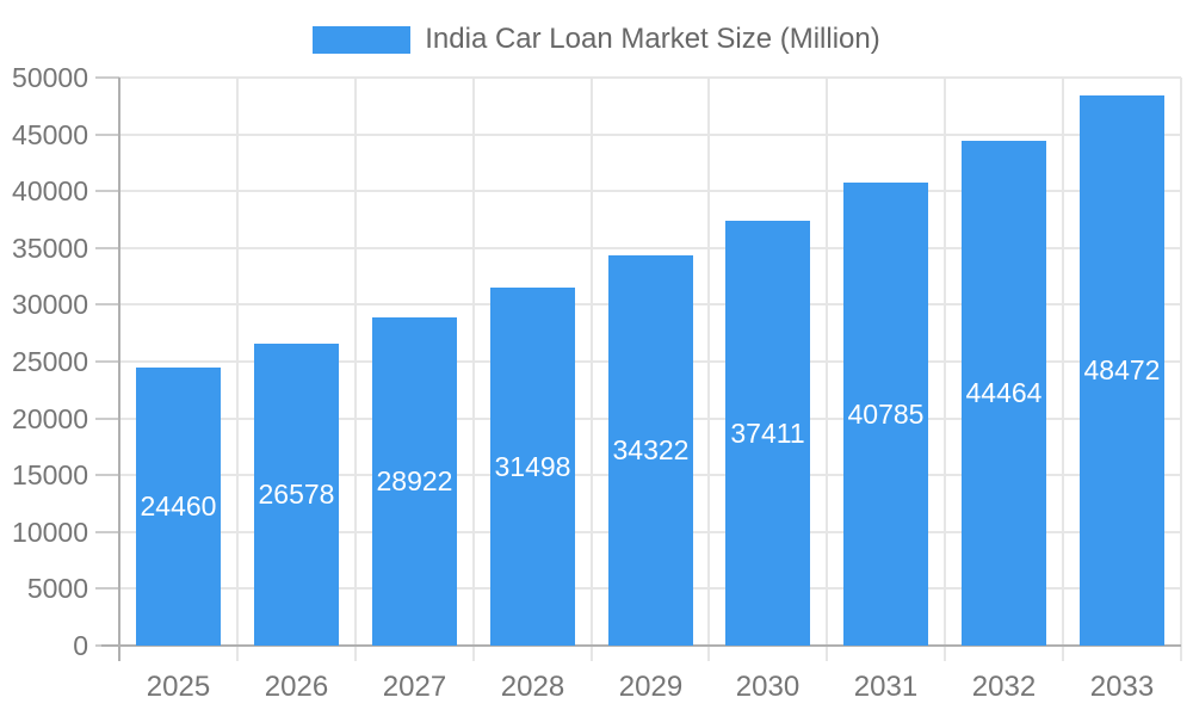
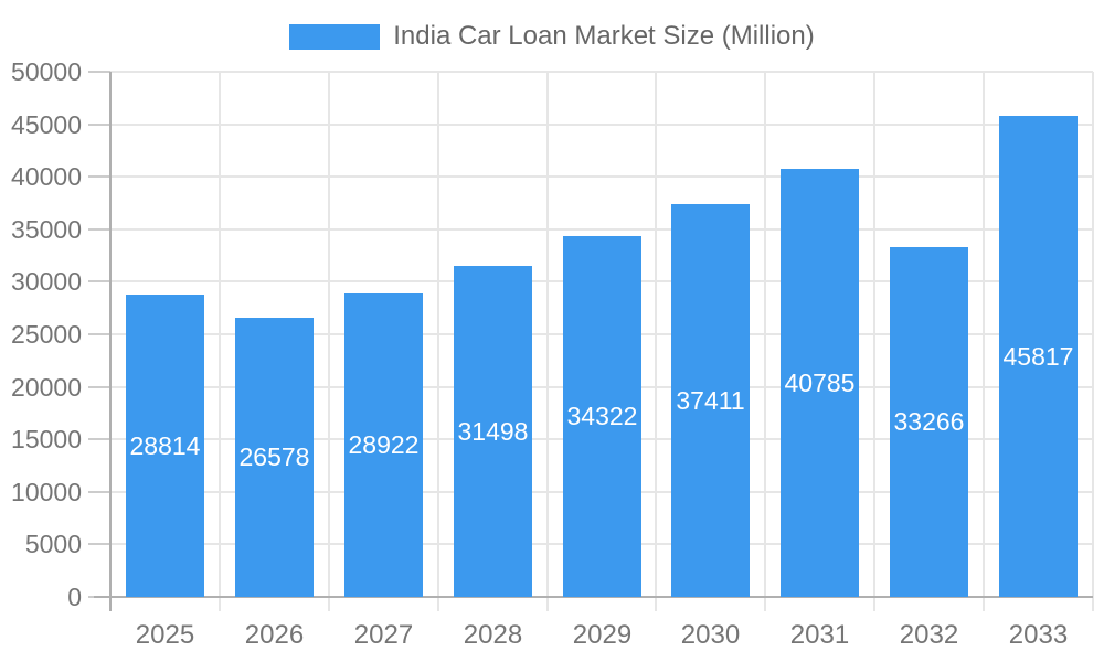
2025: 24460 -> 28814
2032: 44464 -> 33266
2033: 48472 -> 45817
